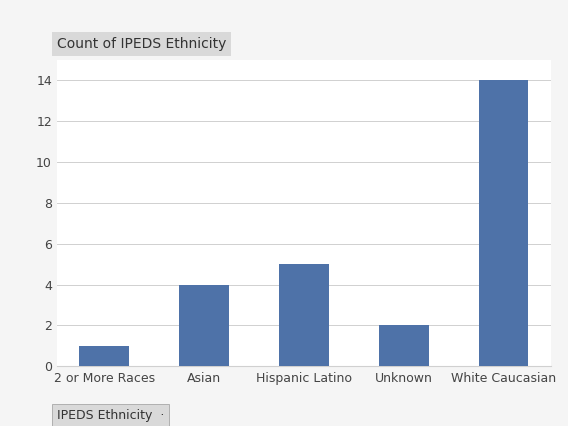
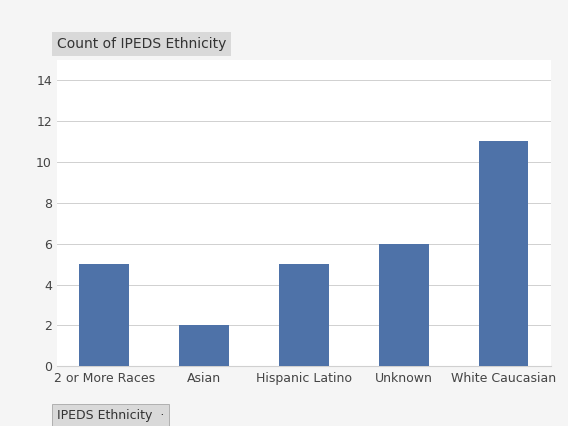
2 or More Races: 1 -> 5
Asian: 4 -> 2
Unknown: 2 -> 6
White Caucasian: 14 -> 11
